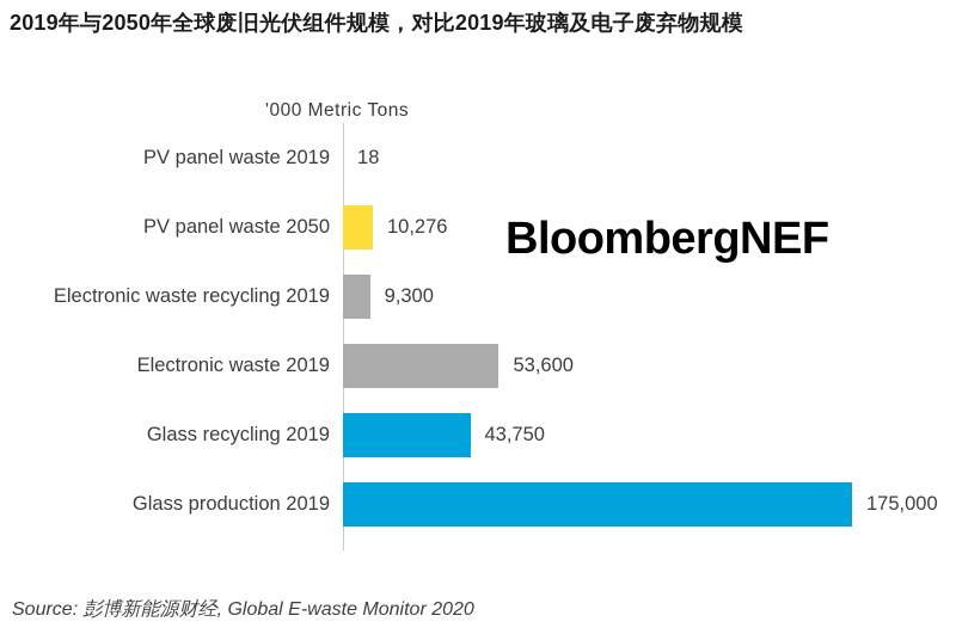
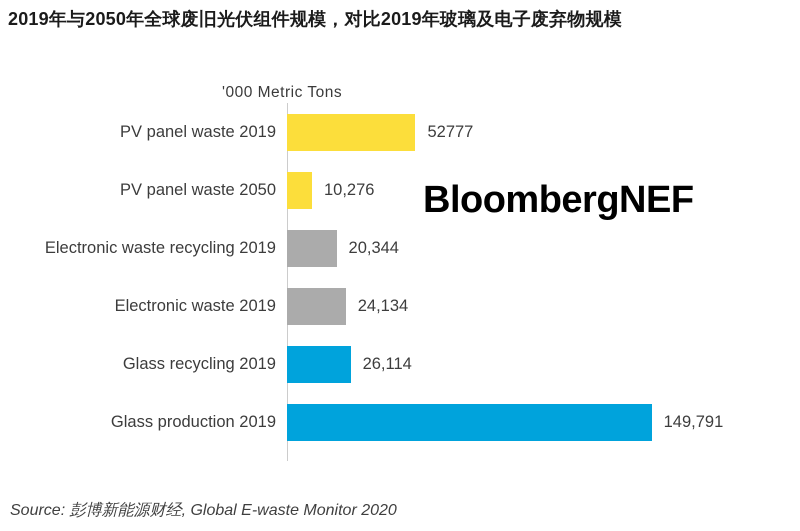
PV panel waste 2019: 18 -> 52777
Electronic waste recycling 2019: 9,300 -> 20,344
Electronic waste 2019: 53,600 -> 24,134
Glass recycling 2019: 43,750 -> 26,114
Glass production 2019: 175,000 -> 149,791
